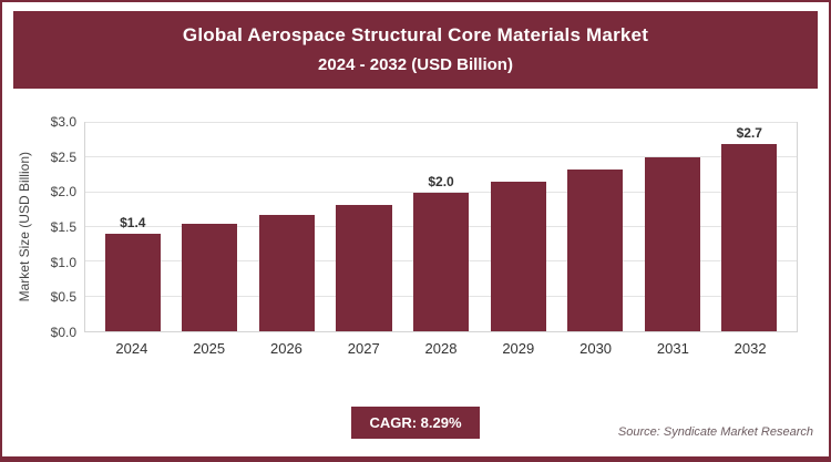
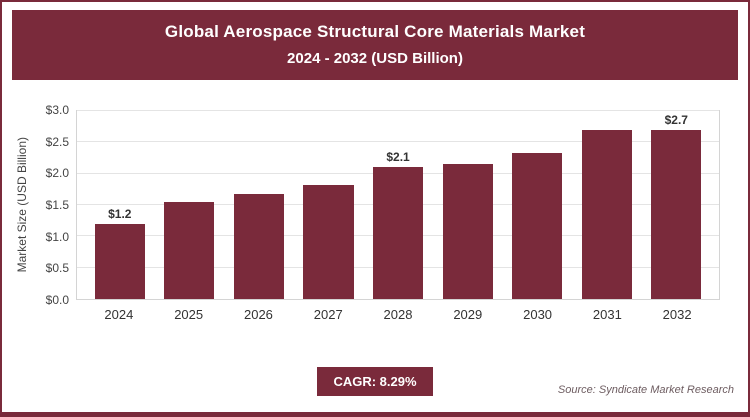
2024: $1.4 -> $1.2
2028: $2.0 -> $2.1
2031: $2.5 -> $2.7
